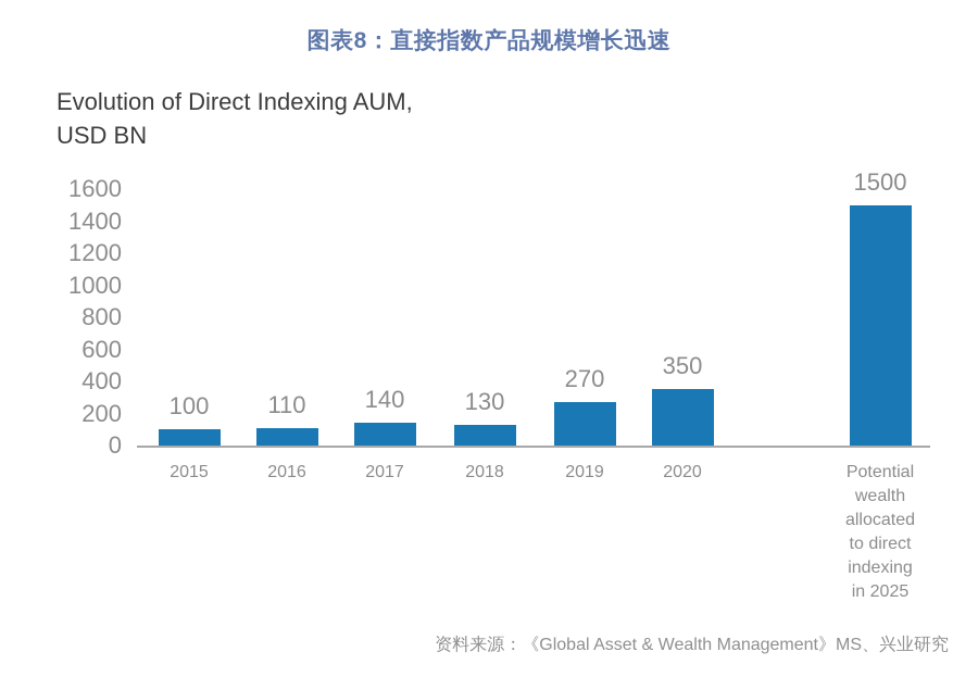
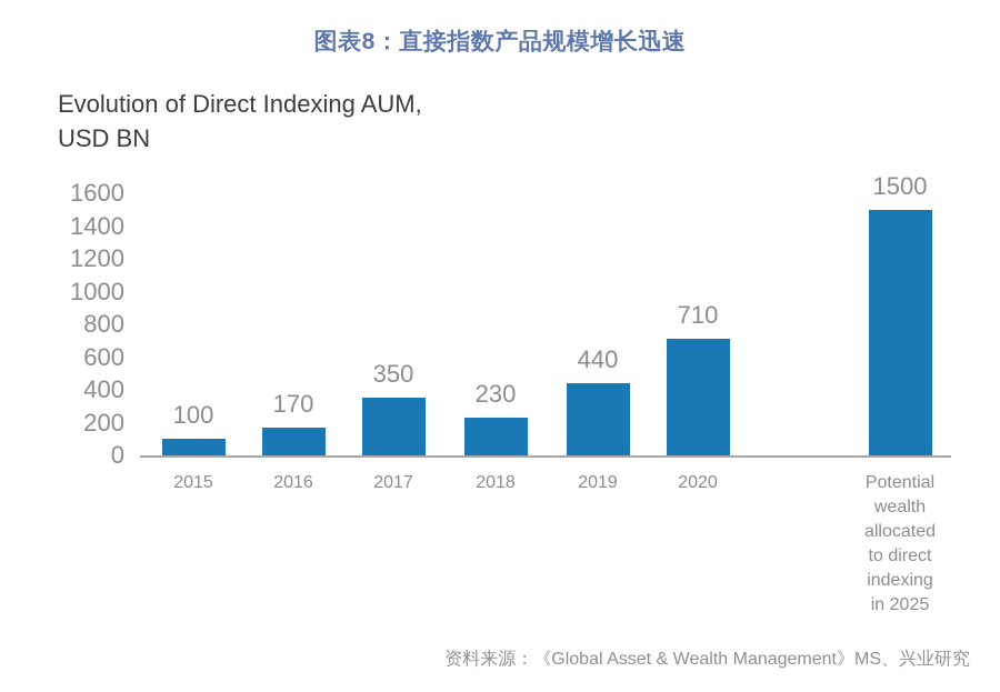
2016: 110 -> 170
2017: 140 -> 350
2018: 130 -> 230
2019: 270 -> 440
2020: 350 -> 710
